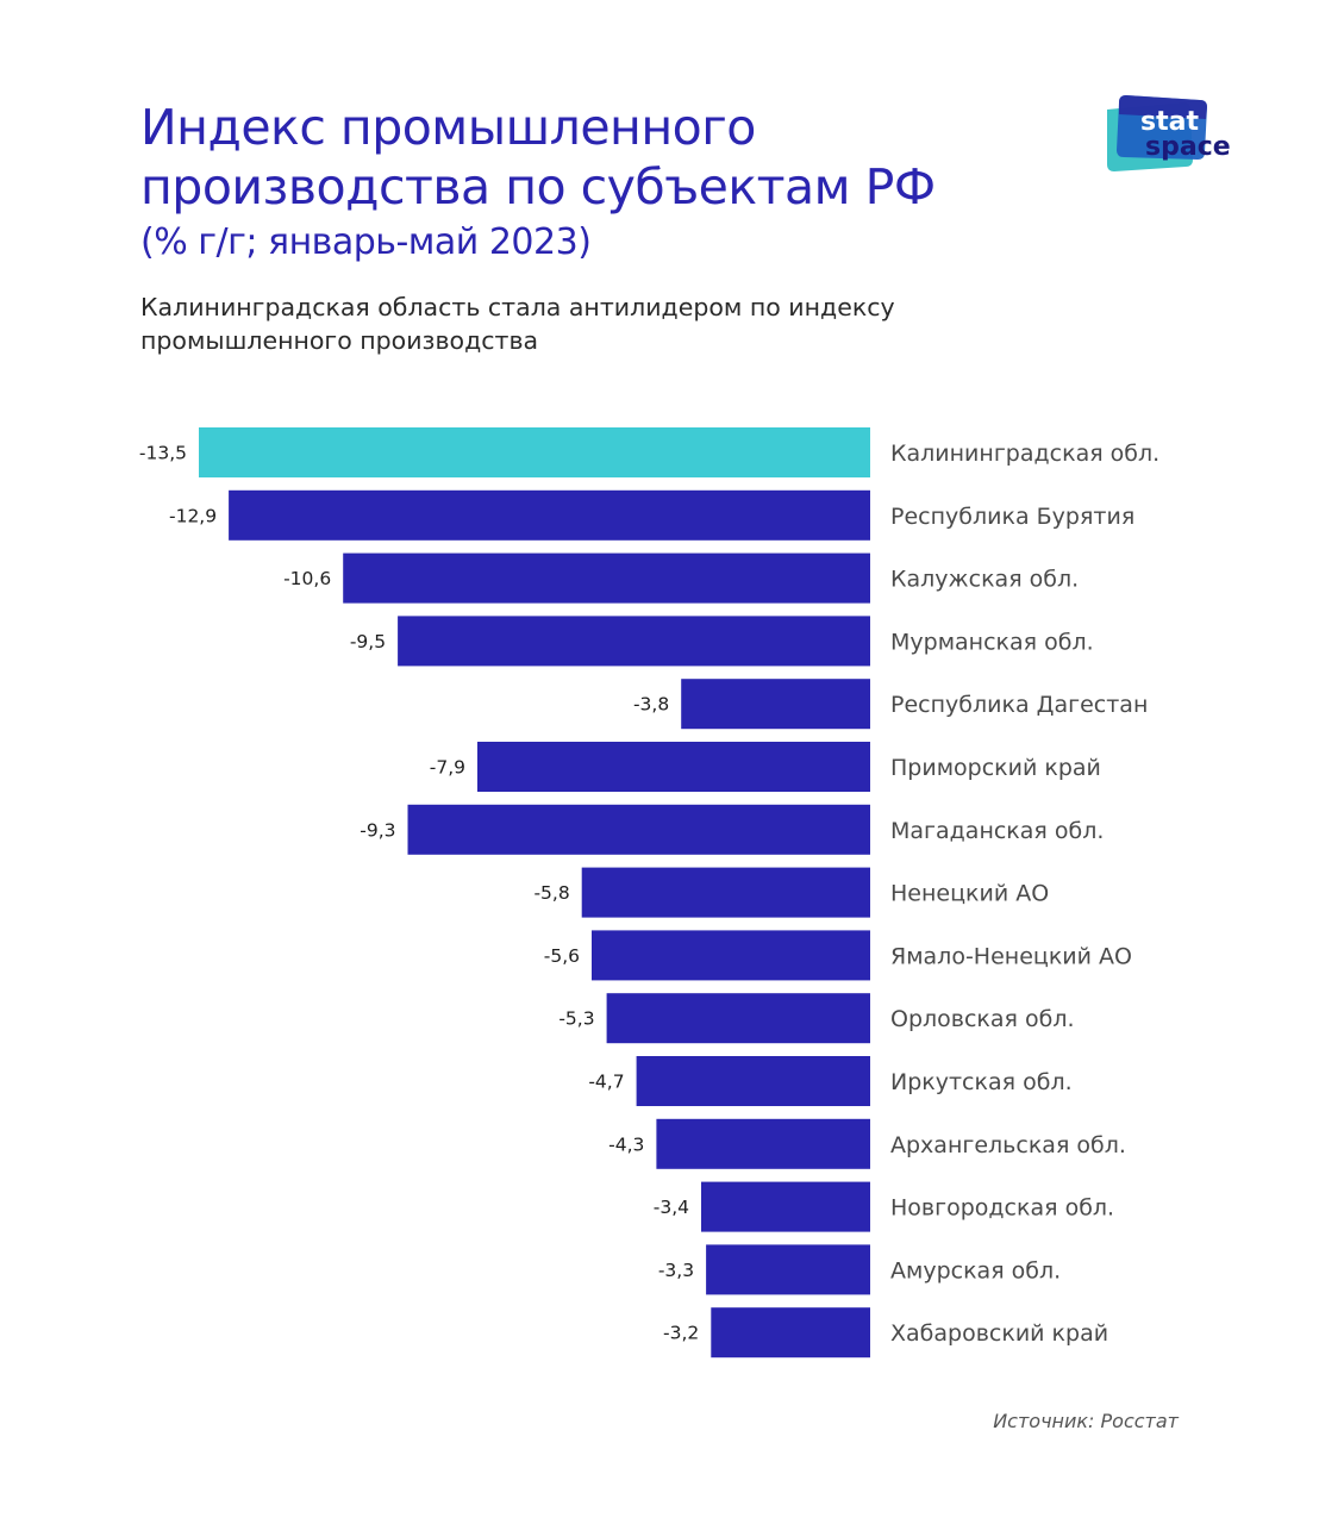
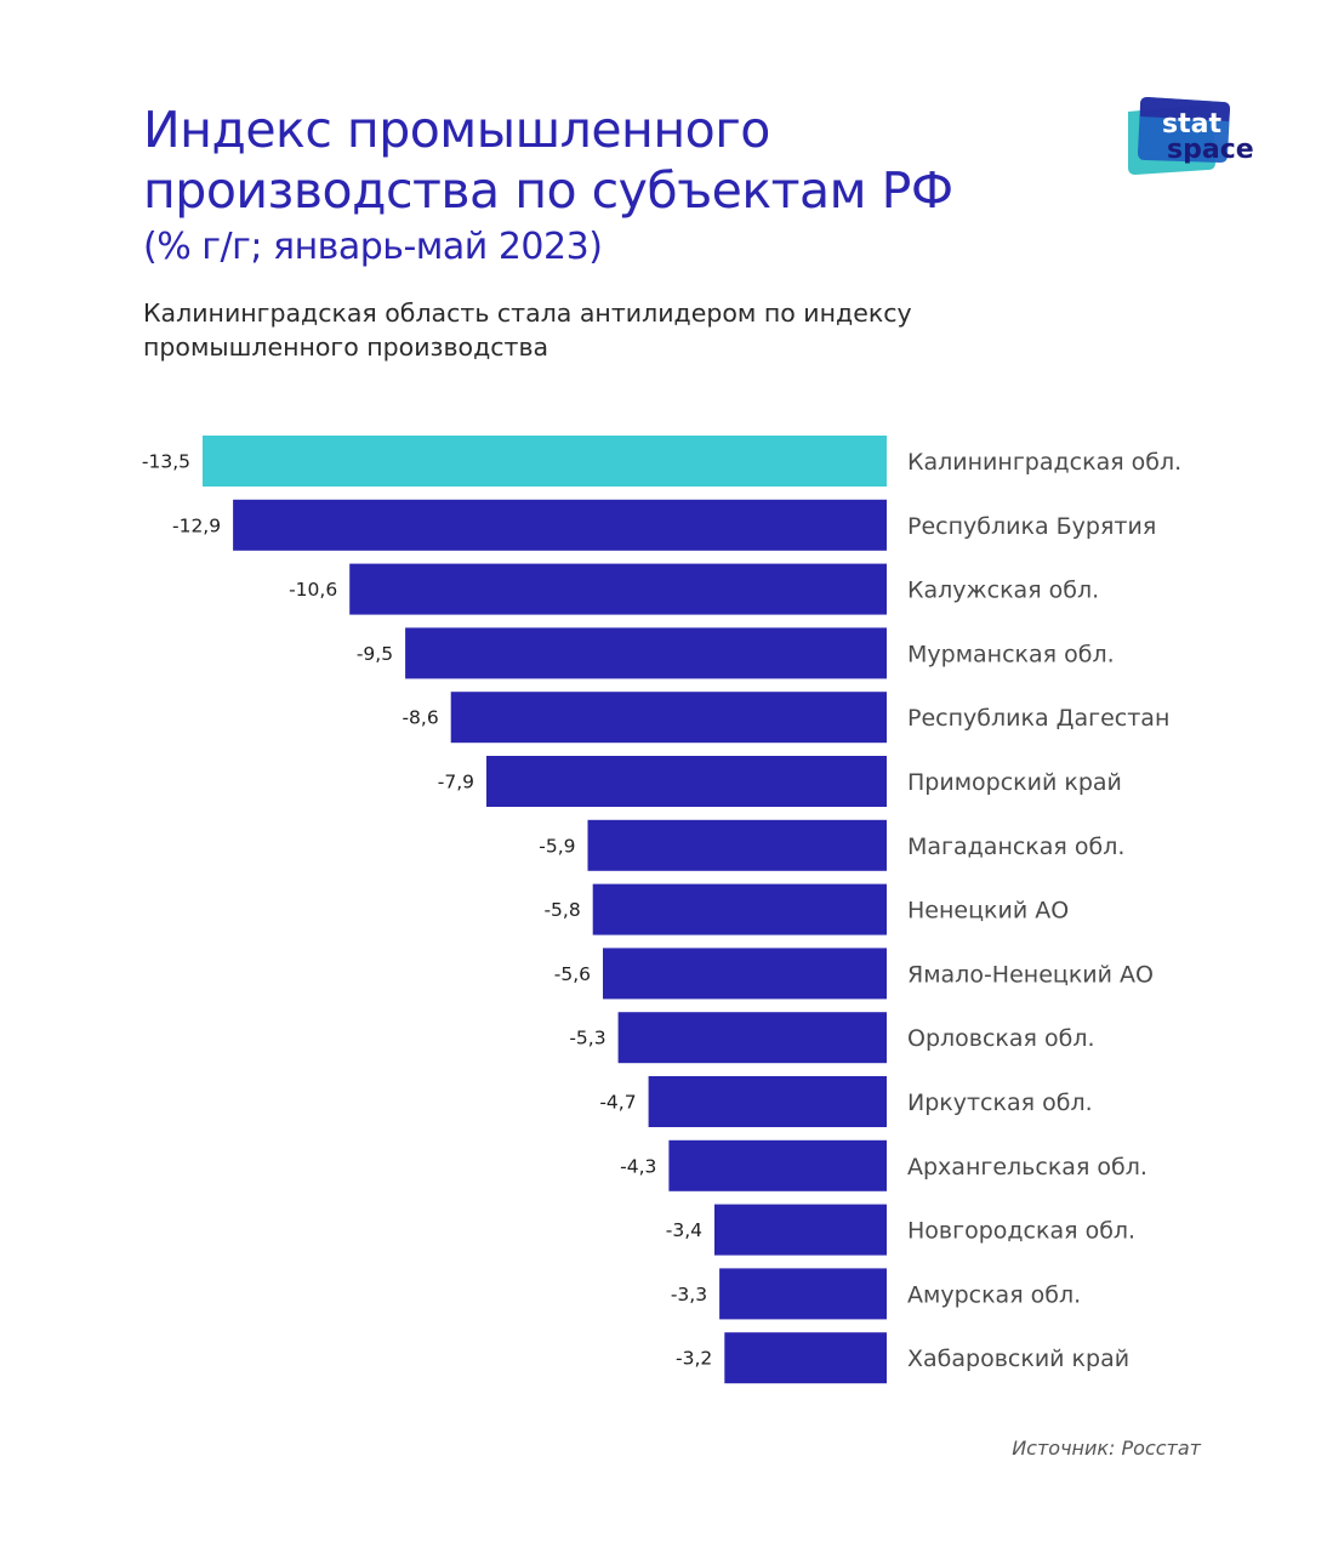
Республика Дагестан: -3,8 -> -8,6
Магаданская обл.: -9,3 -> -5,9
